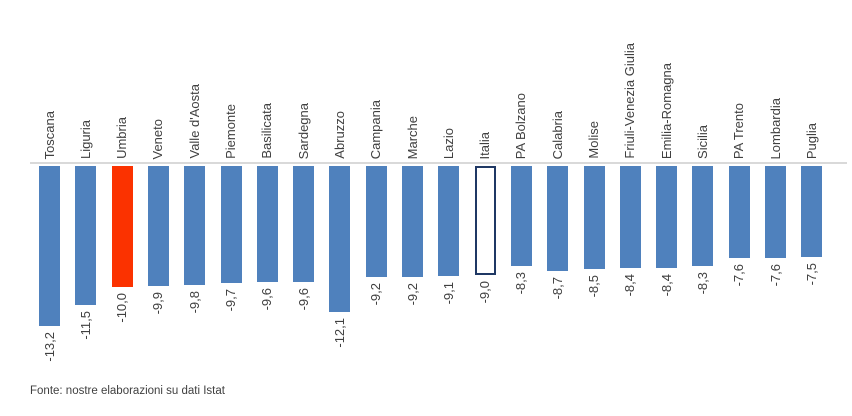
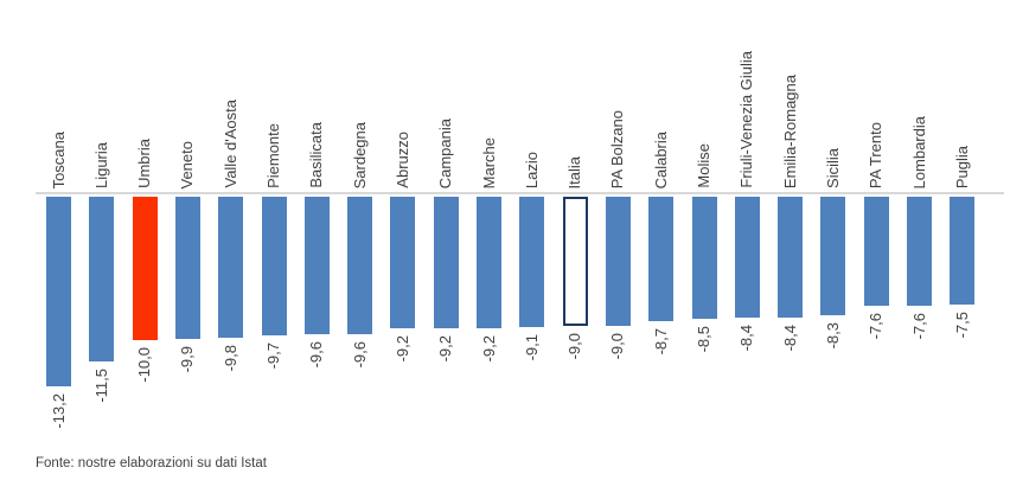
Abruzzo: -12,1 -> -9,2
PA Bolzano: -8,3 -> -9,0
